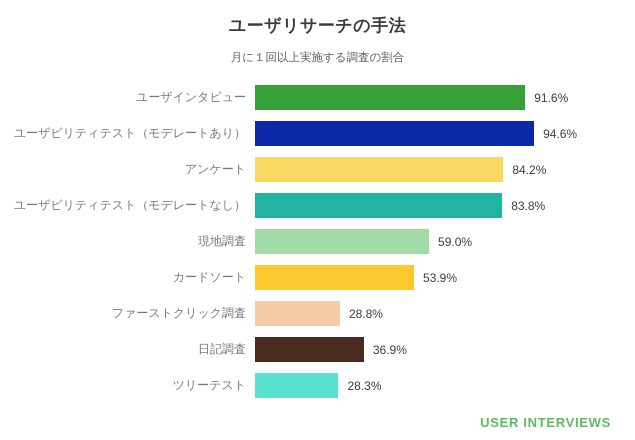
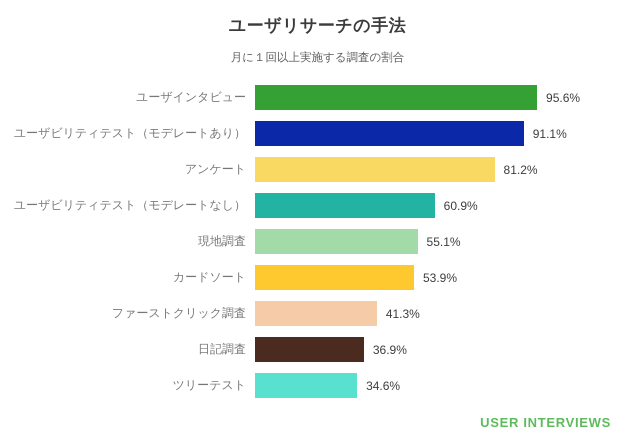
ユーザインタビュー: 91.6% -> 95.6%
ユーザビリティテスト（モデレートあり）: 94.6% -> 91.1%
アンケート: 84.2% -> 81.2%
ユーザビリティテスト（モデレートなし）: 83.8% -> 60.9%
現地調査: 59.0% -> 55.1%
ファーストクリック調査: 28.8% -> 41.3%
ツリーテスト: 28.3% -> 34.6%
